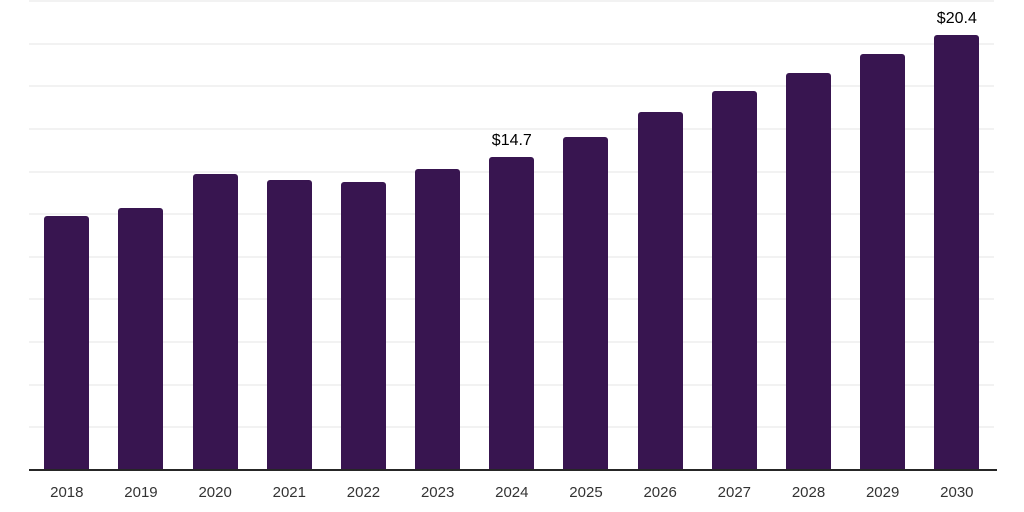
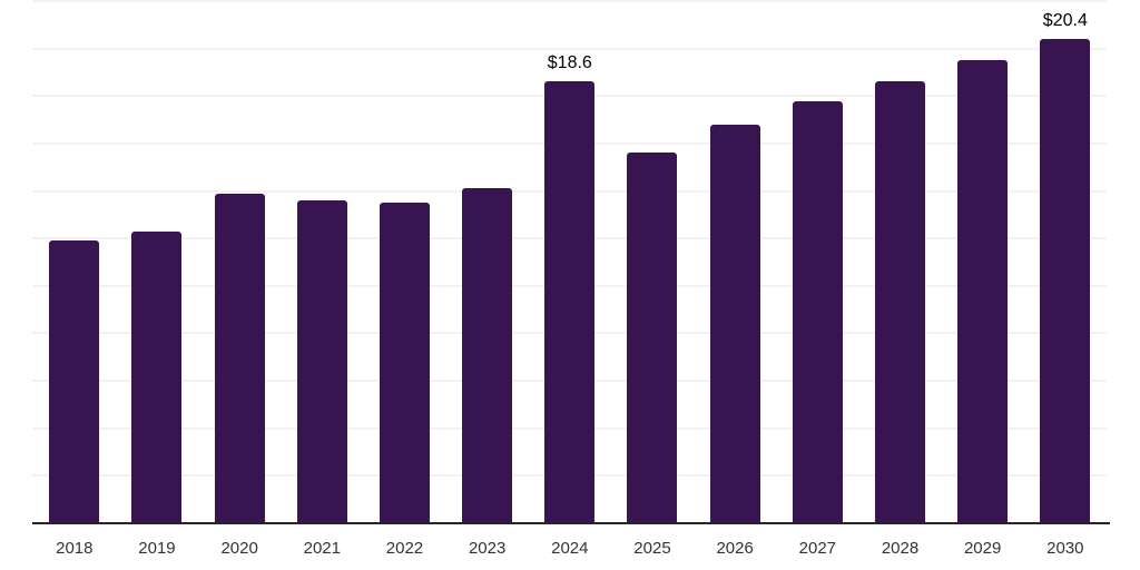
2024: $14.7 -> $18.6
